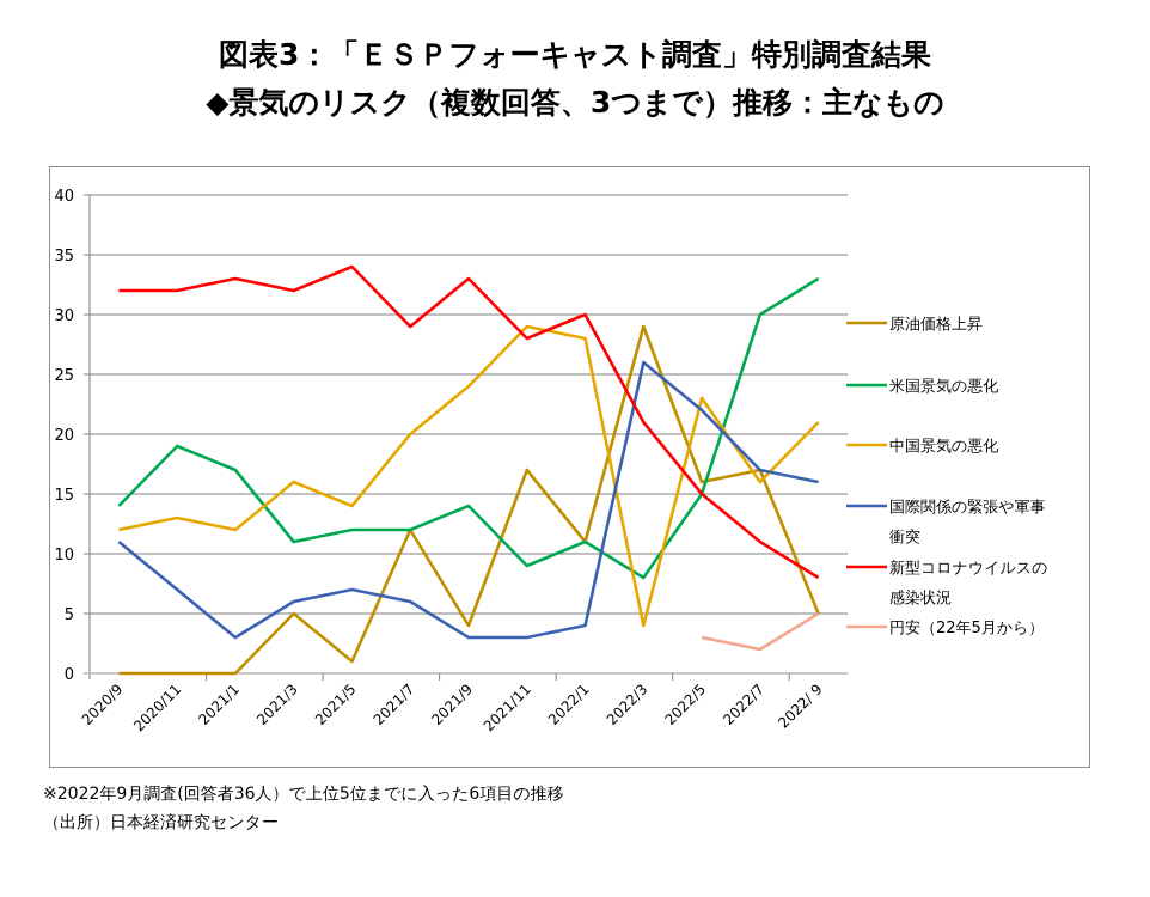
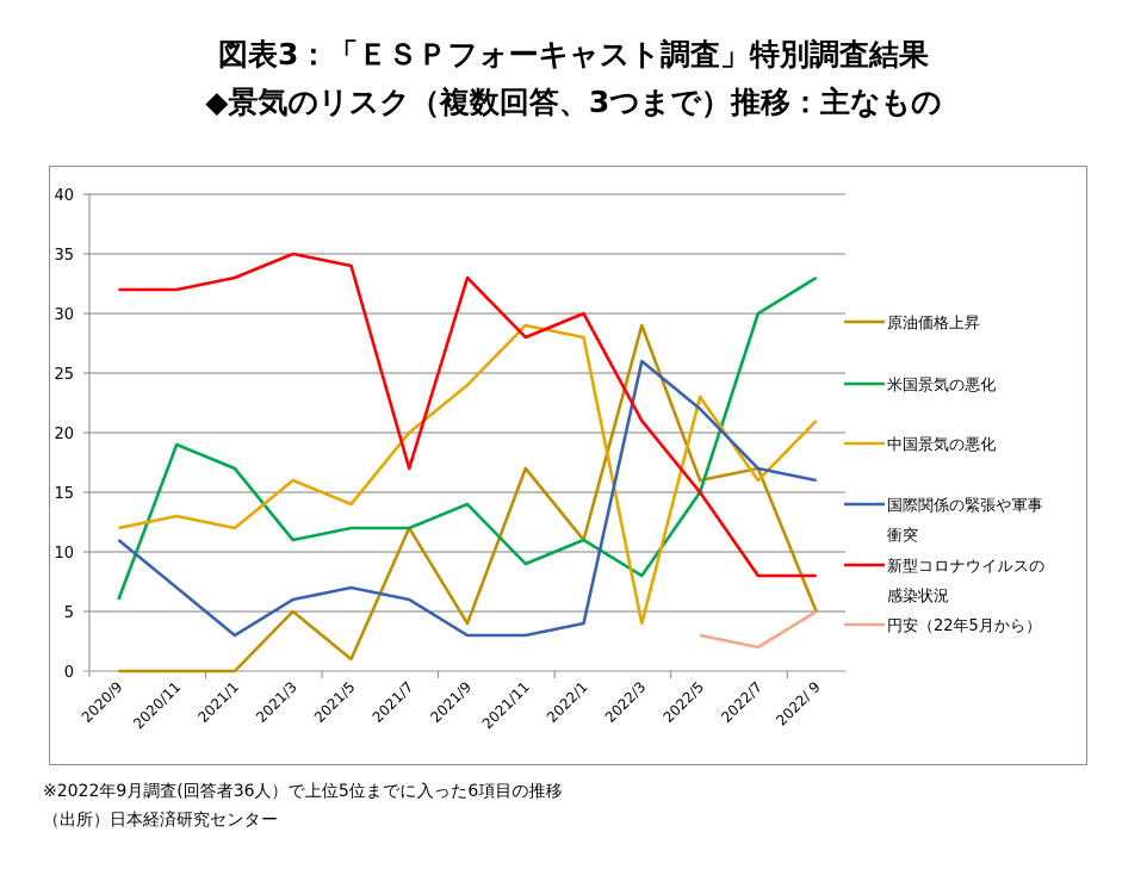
米国景気の悪化/2020/9: 14 -> 6
新型コロナウイルスの感染状況/2021/3: 32 -> 35
新型コロナウイルスの感染状況/2021/7: 29 -> 17
新型コロナウイルスの感染状況/2022/7: 11 -> 8
